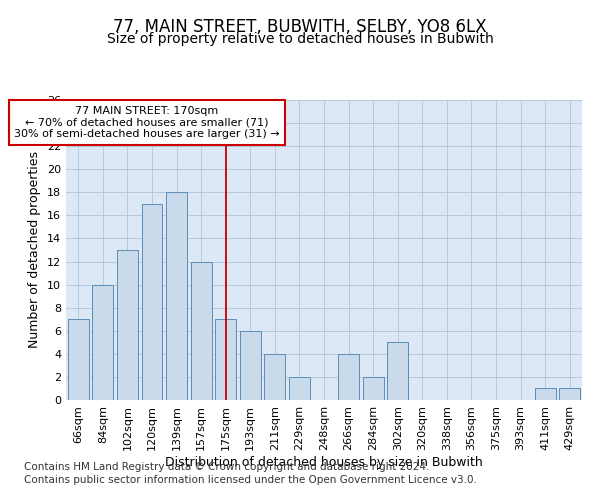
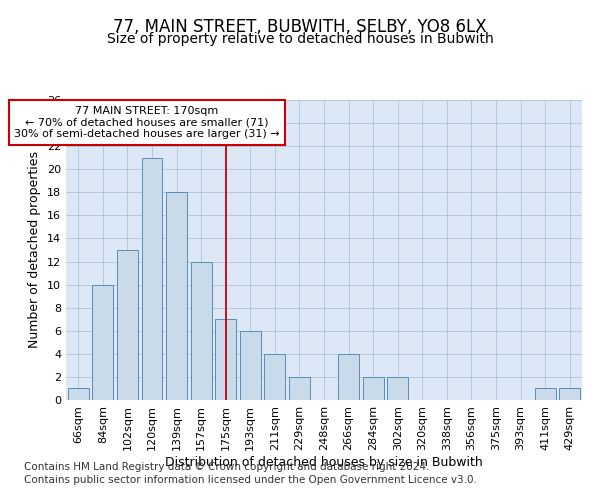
66sqm: 7 -> 1
120sqm: 17 -> 21
302sqm: 5 -> 2
